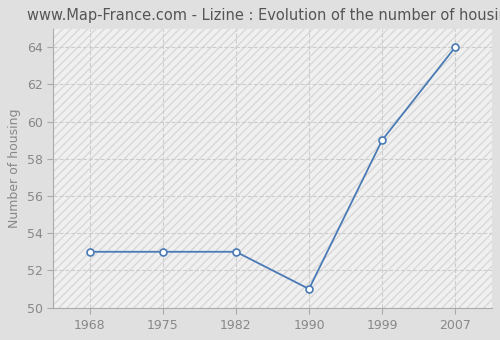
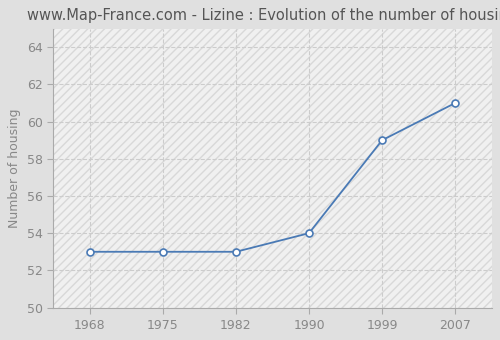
1990: 51 -> 54
2007: 64 -> 61
